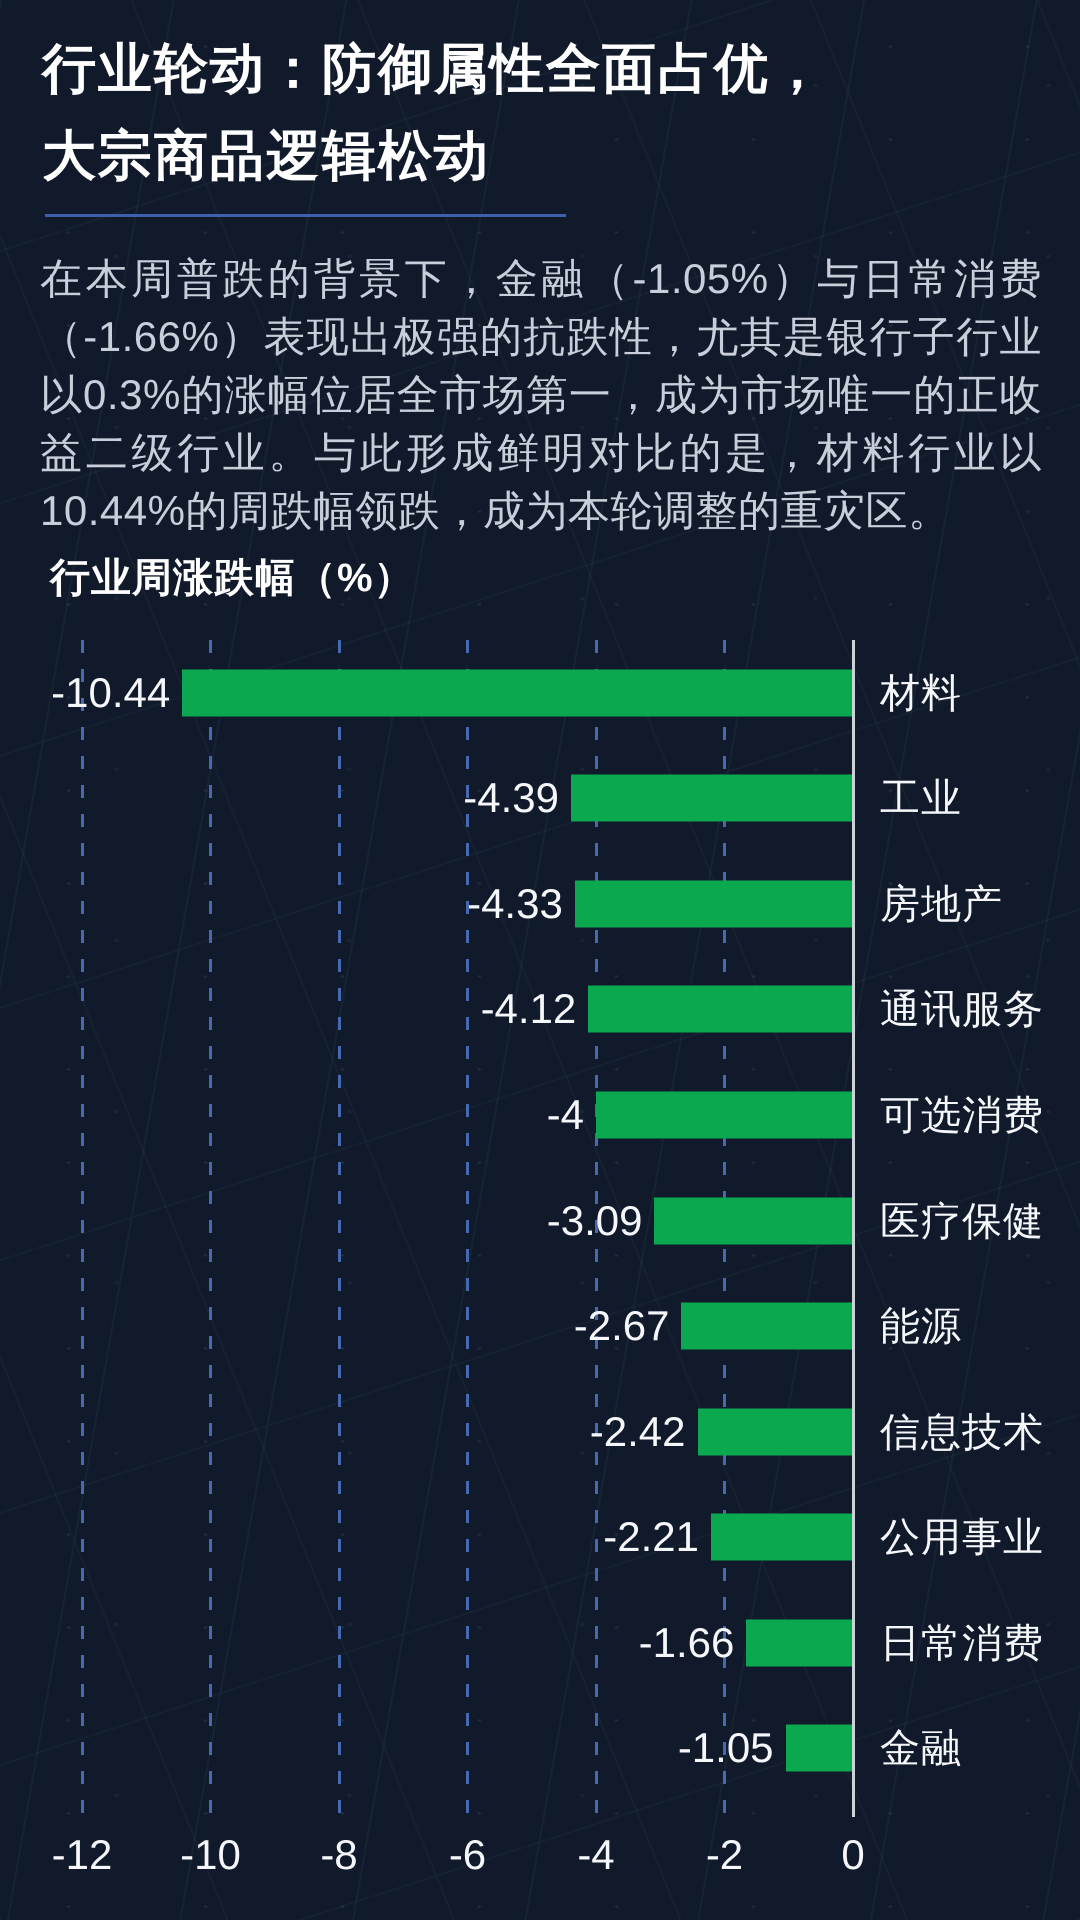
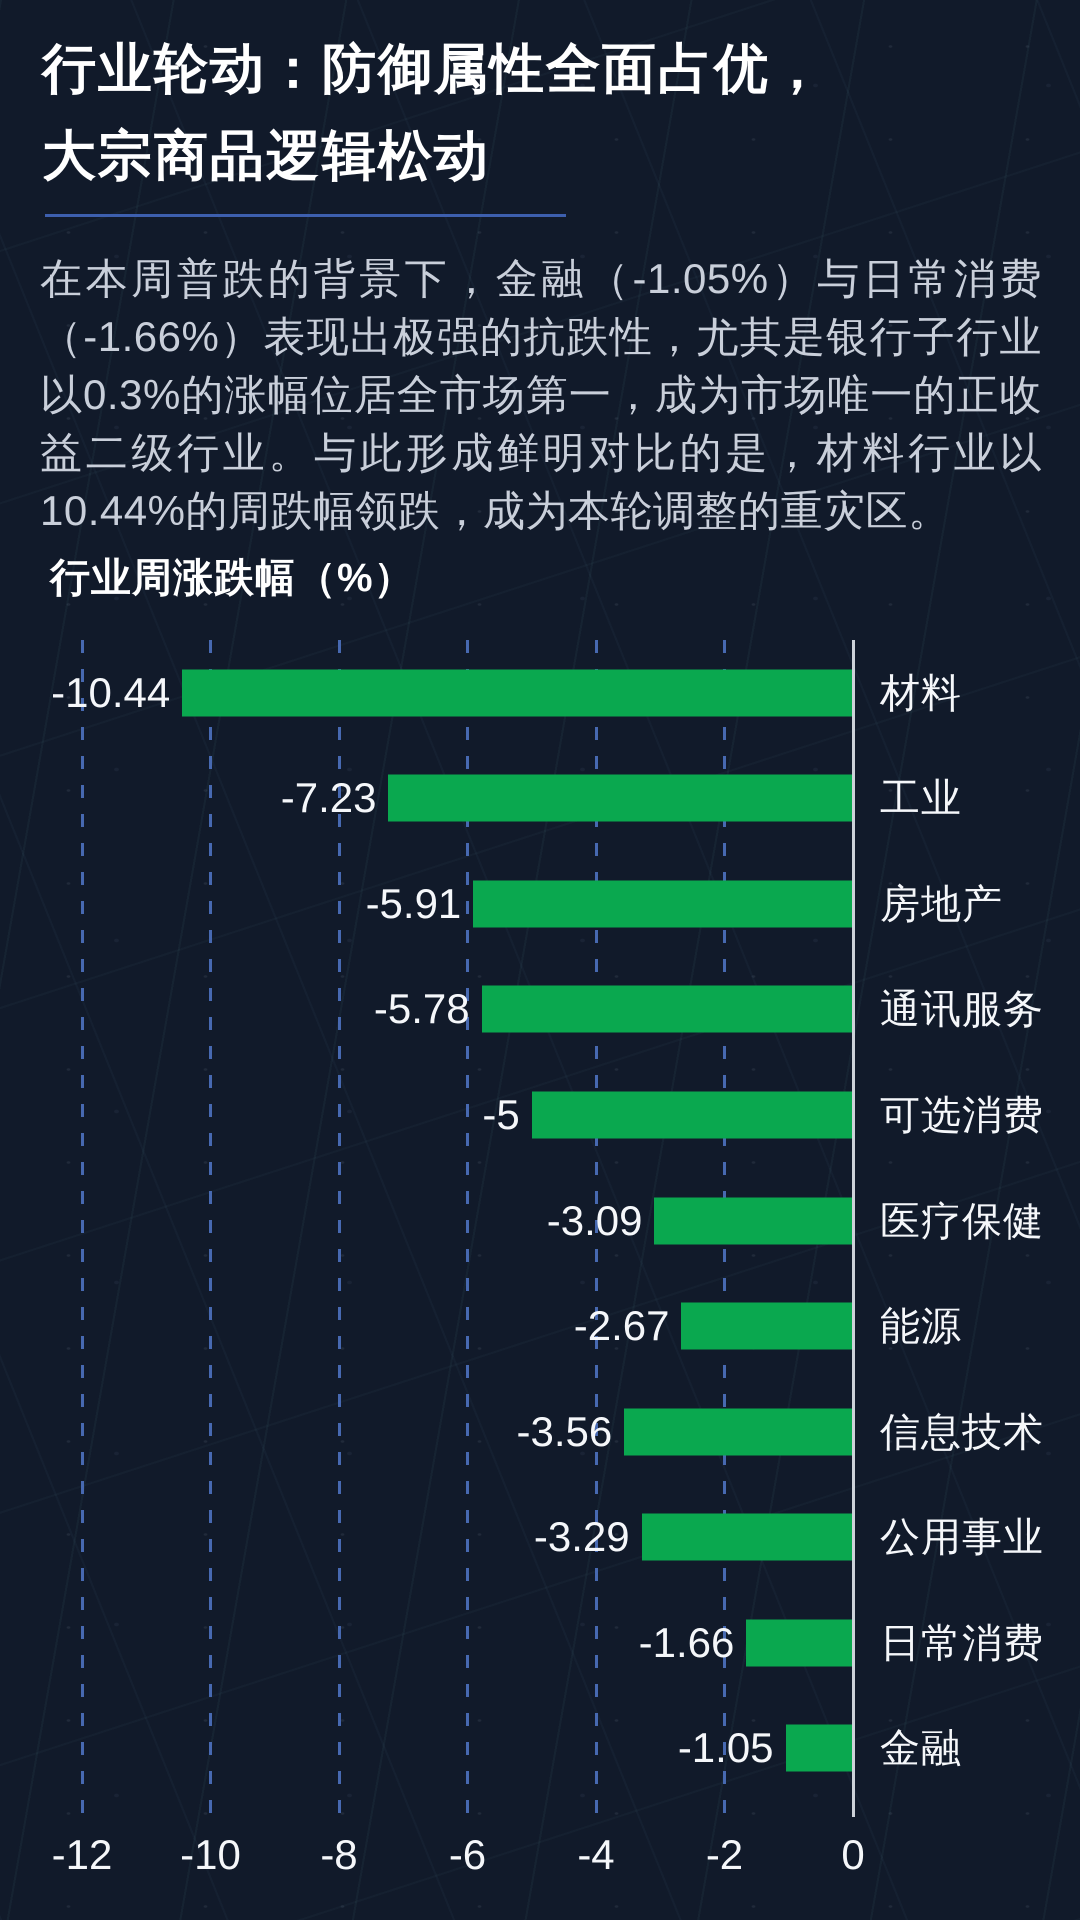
工业: -4.39 -> -7.23
房地产: -4.33 -> -5.91
通讯服务: -4.12 -> -5.78
可选消费: -4 -> -5
信息技术: -2.42 -> -3.56
公用事业: -2.21 -> -3.29
